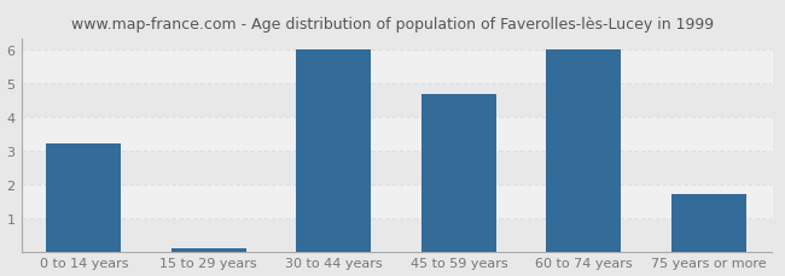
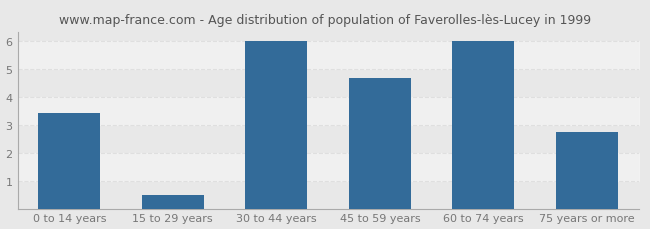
0 to 14 years: 3.20 -> 3.40
15 to 29 years: 0.10 -> 0.50
75 years or more: 1.70 -> 2.75
